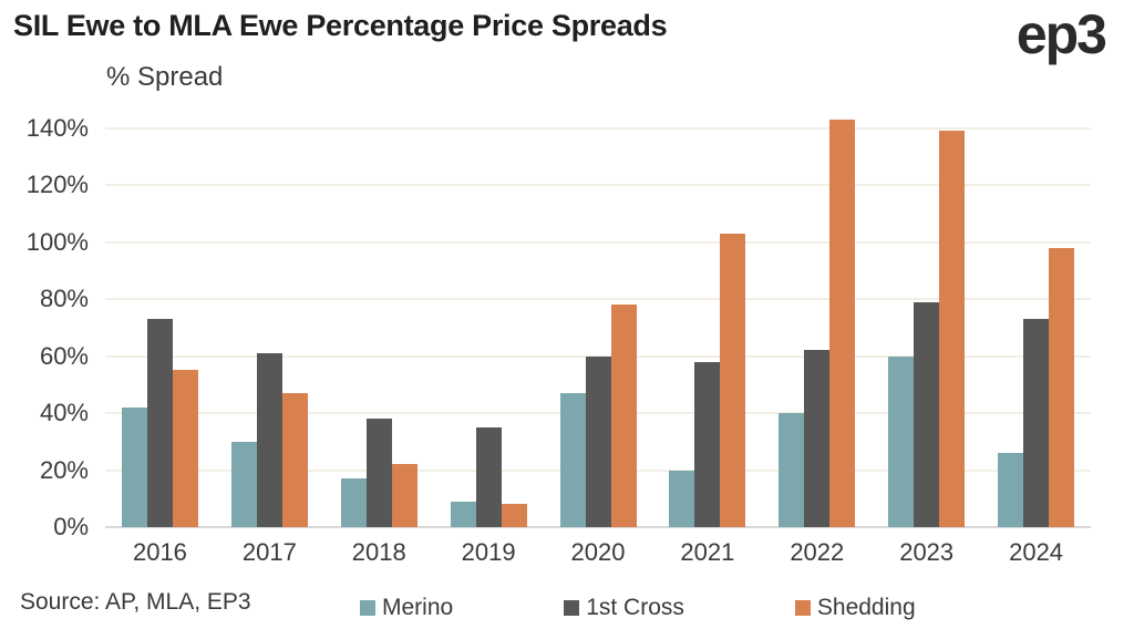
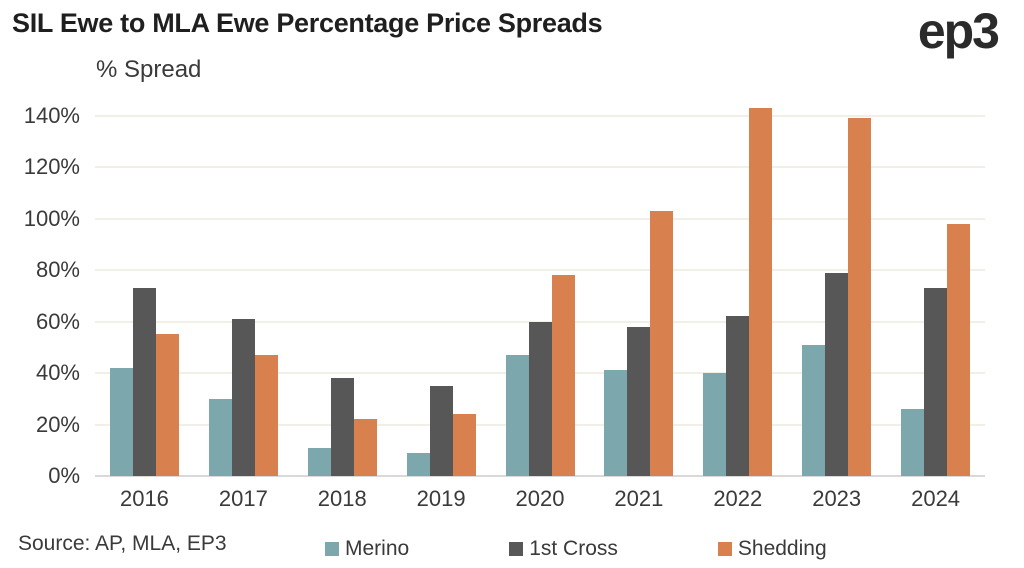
Merino/2018: 17% -> 11%
Shedding/2019: 8% -> 24%
Merino/2021: 20% -> 41%
Merino/2023: 60% -> 51%
